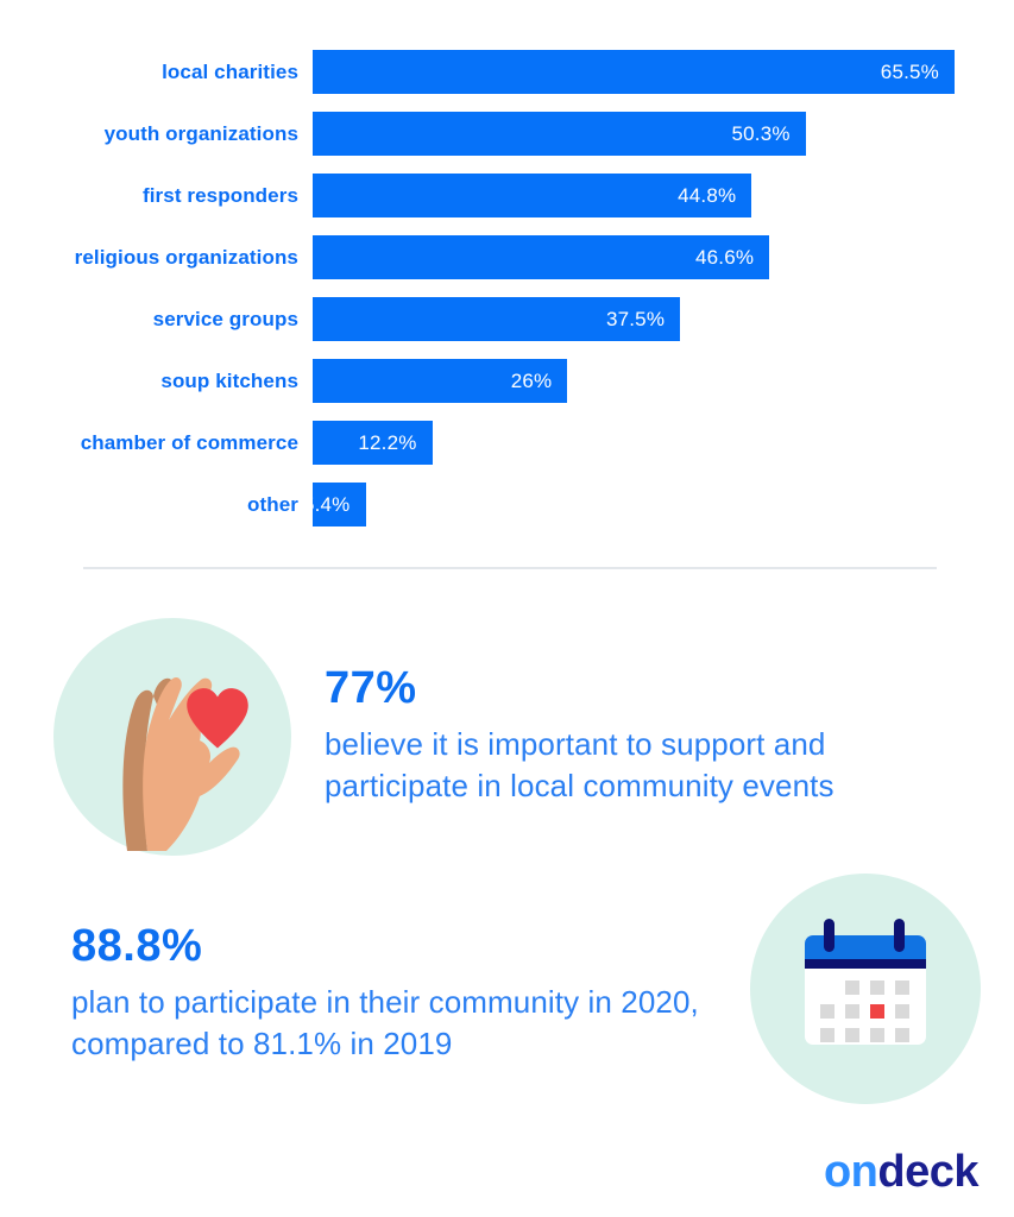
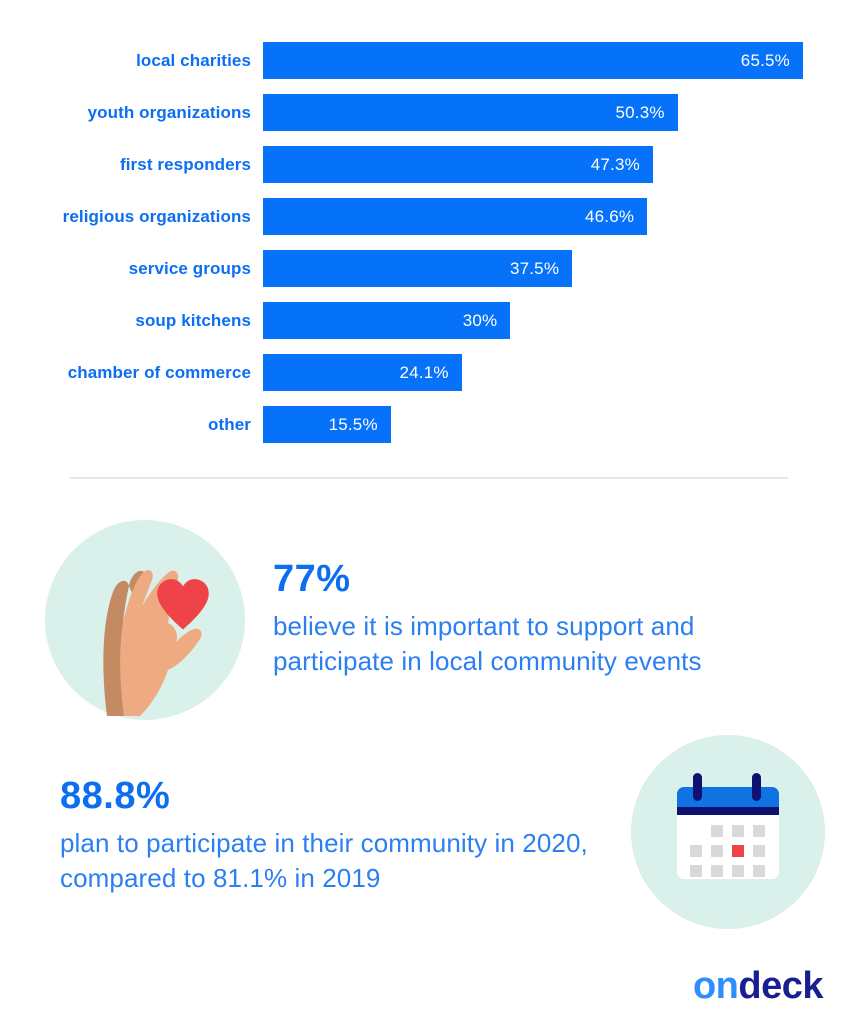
first responders: 44.8% -> 47.3%
soup kitchens: 26% -> 30%
chamber of commerce: 12.2% -> 24.1%
other: 5.4% -> 15.5%
